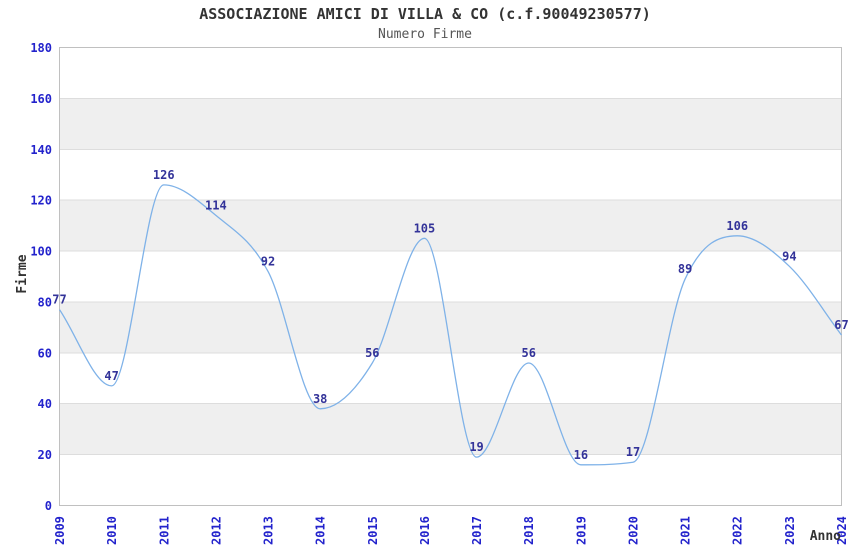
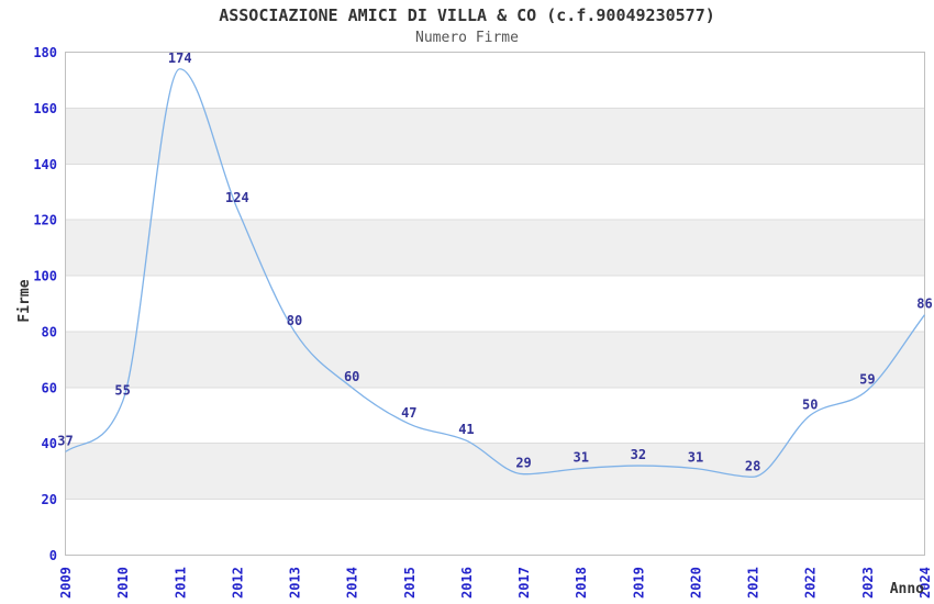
2009: 77 -> 37
2010: 47 -> 55
2011: 126 -> 174
2012: 114 -> 124
2013: 92 -> 80
2014: 38 -> 60
2015: 56 -> 47
2016: 105 -> 41
2017: 19 -> 29
2018: 56 -> 31
2019: 16 -> 32
2020: 17 -> 31
2021: 89 -> 28
2022: 106 -> 50
2023: 94 -> 59
2024: 67 -> 86
